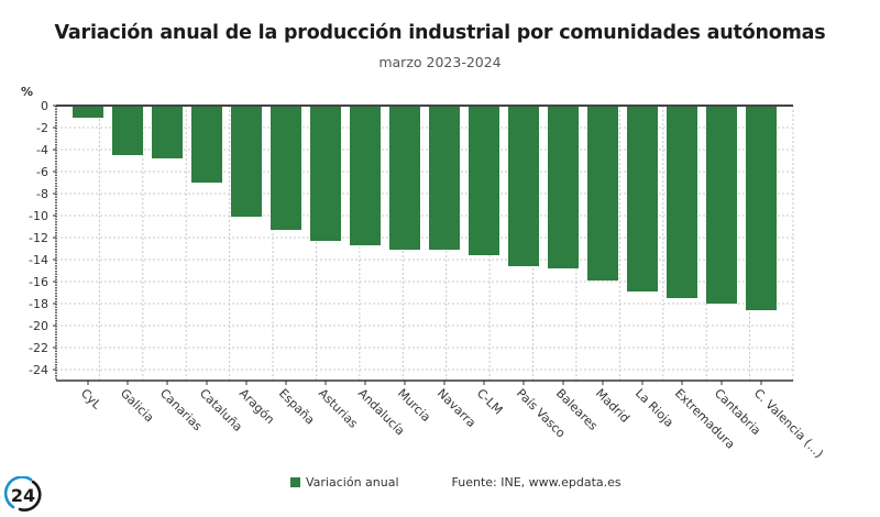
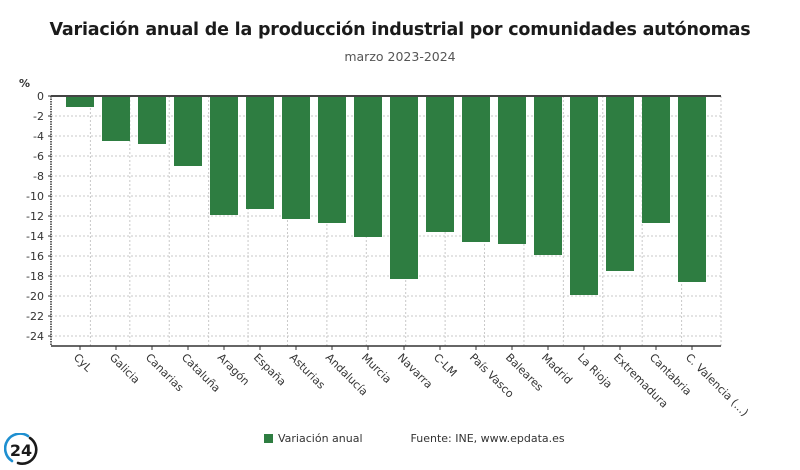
Aragón: -10.1 -> -11.9
Murcia: -13.1 -> -14.1
Navarra: -13.1 -> -18.3
La Rioja: -16.9 -> -19.9
Cantabria: -18.0 -> -12.7
